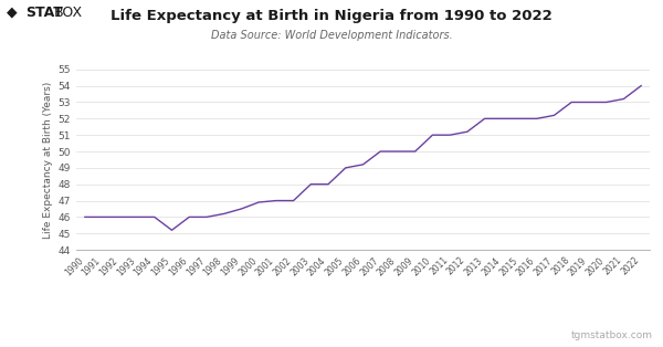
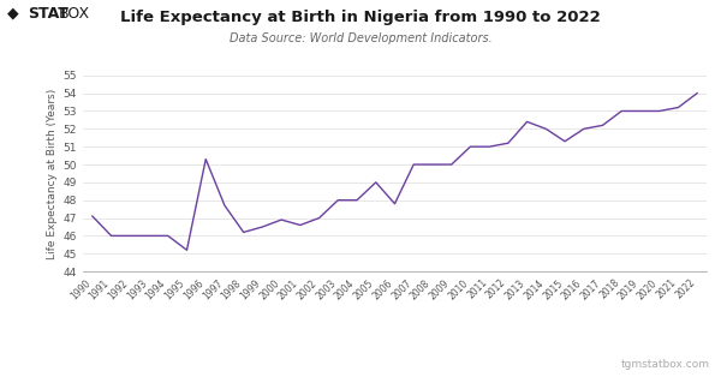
1990: 46.0 -> 47.1
1996: 46.0 -> 50.3
1997: 46.0 -> 47.7
2001: 47.0 -> 46.6
2006: 49.2 -> 47.8
2013: 52.0 -> 52.4
2015: 52.0 -> 51.3
